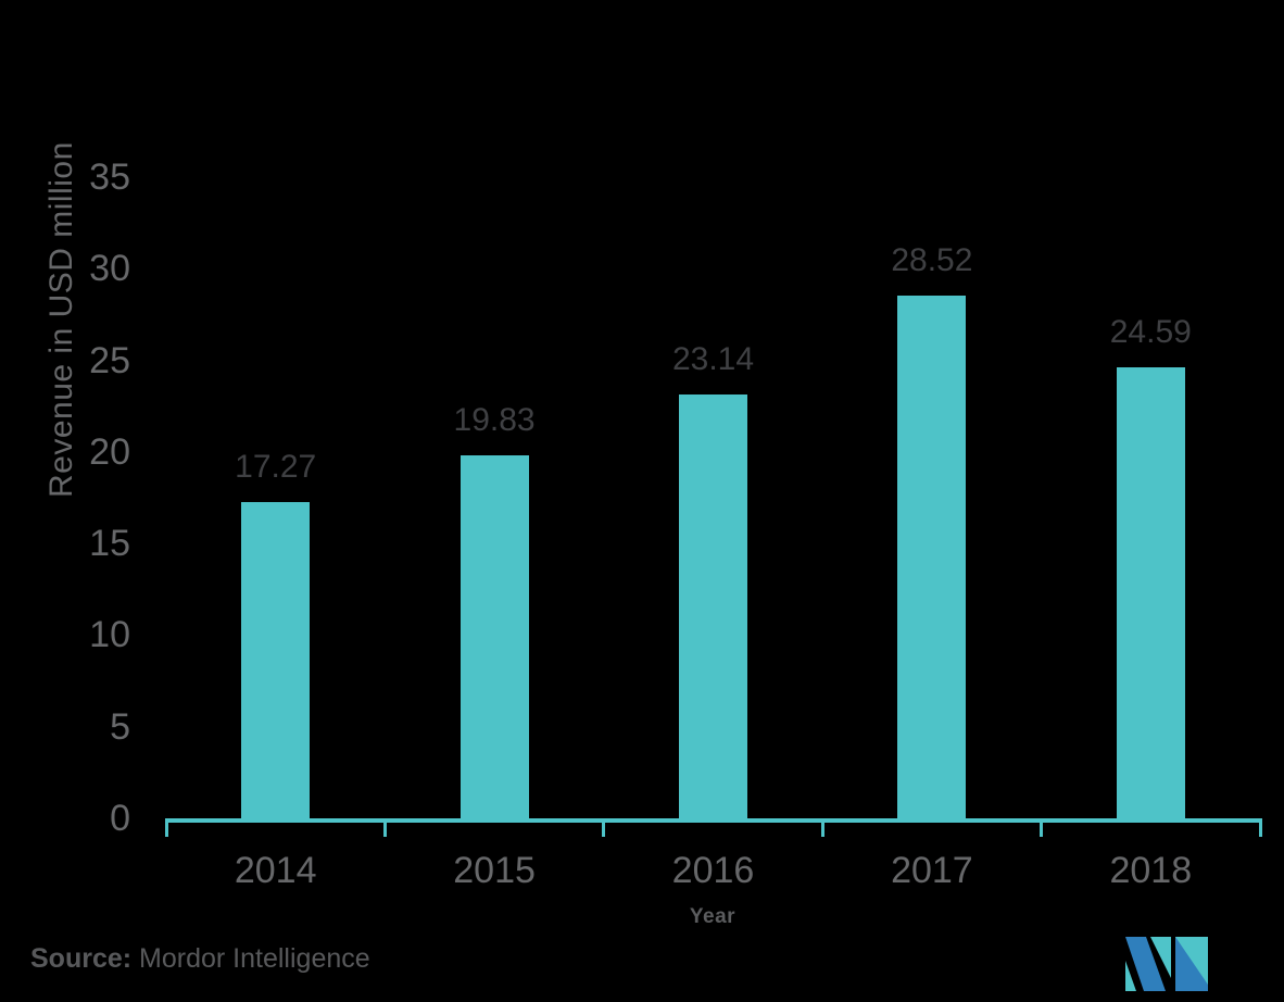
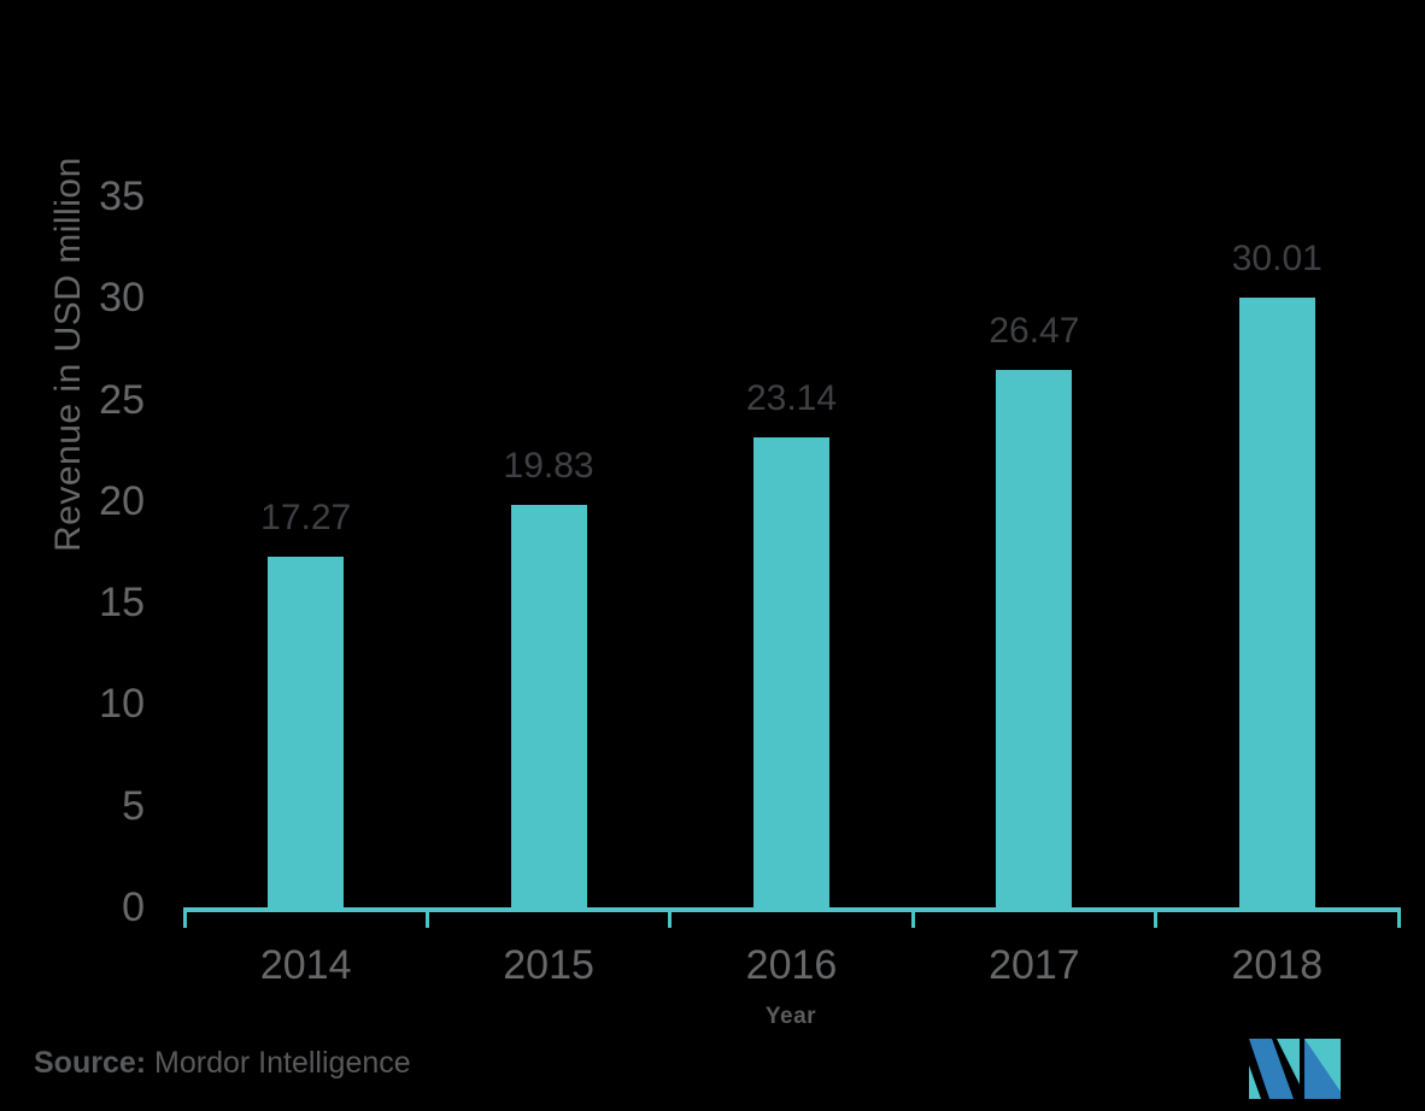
2017: 28.52 -> 26.47
2018: 24.59 -> 30.01
